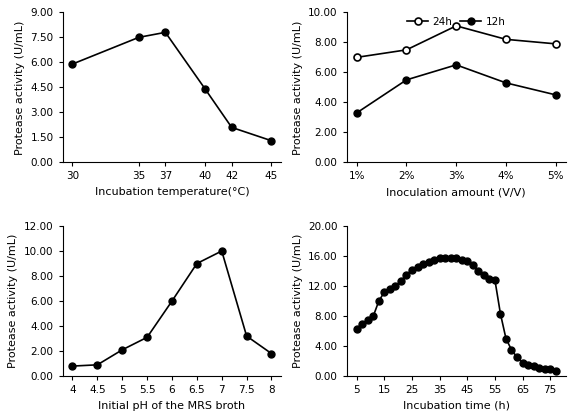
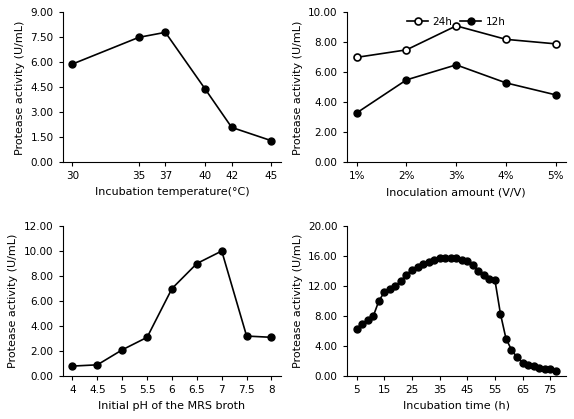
6: 6.0 -> 7.0
8: 1.8 -> 3.1
